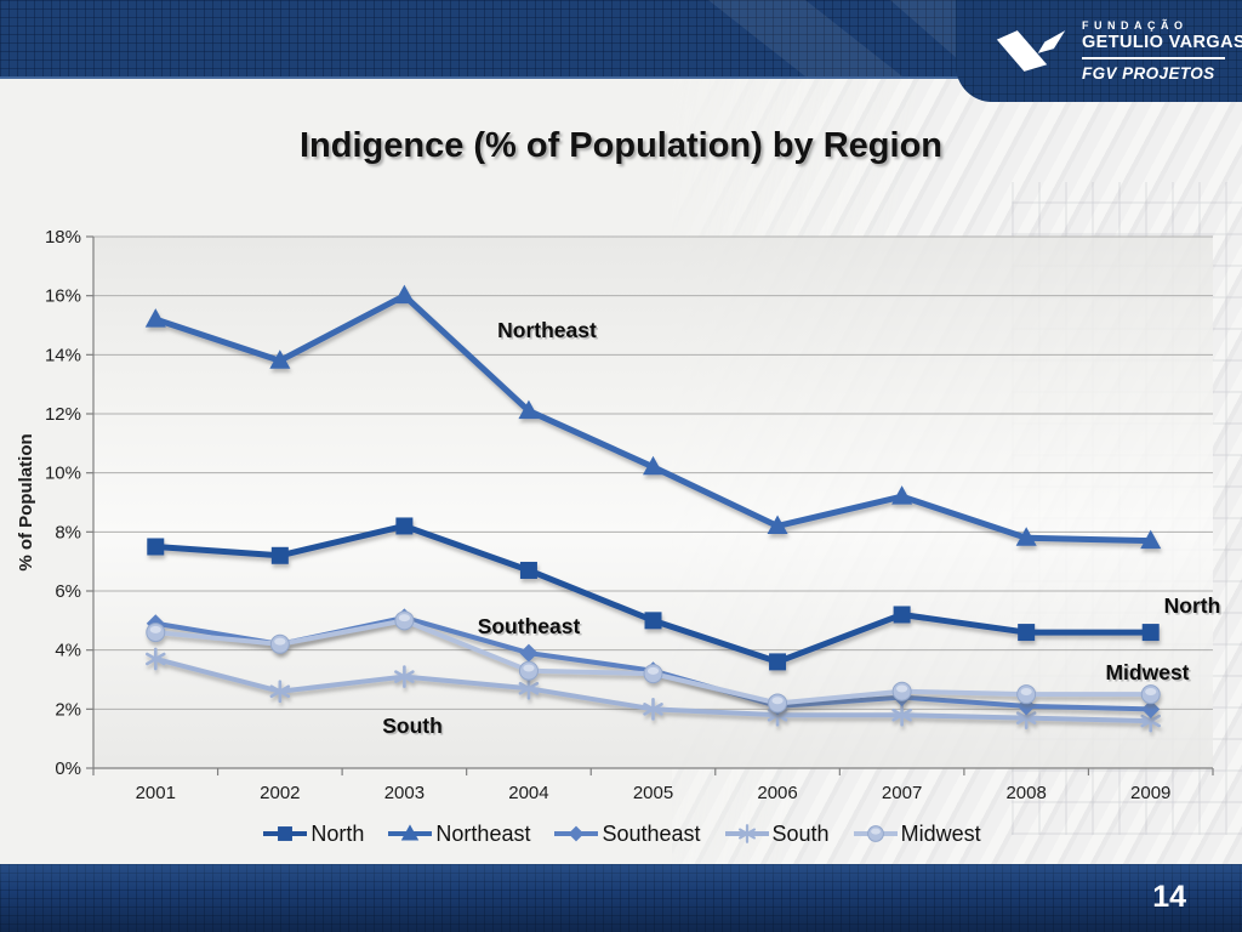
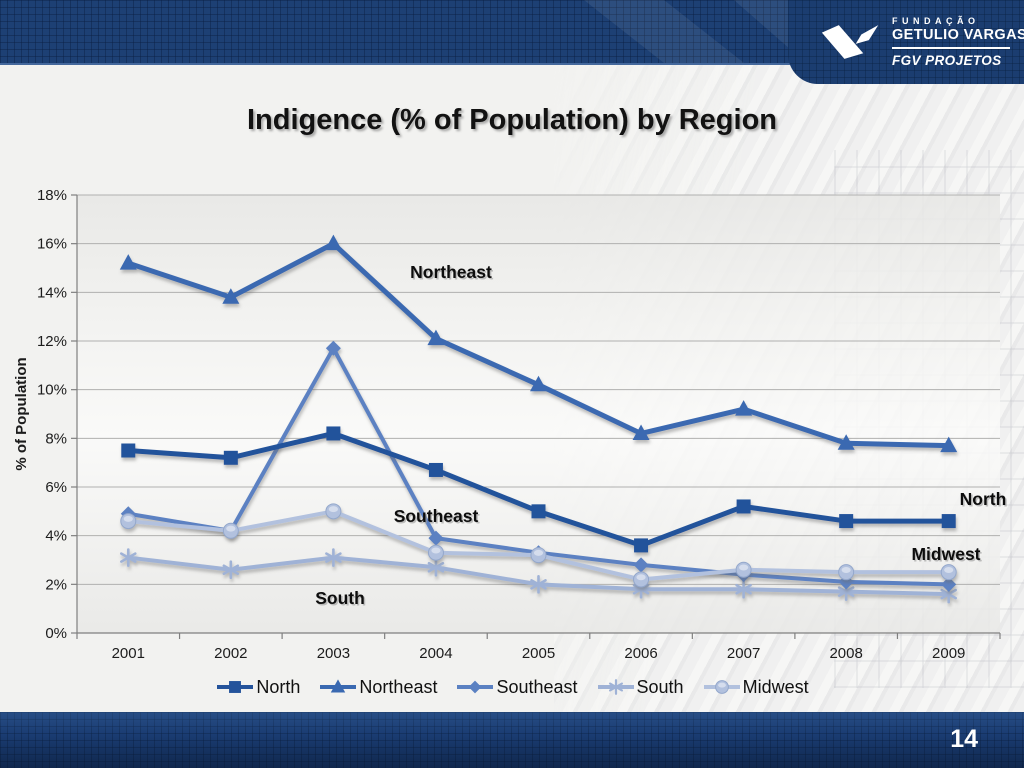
South/2001: 3.7% -> 3.1%
Southeast/2003: 5.1% -> 11.7%
Southeast/2006: 2.1% -> 2.8%
